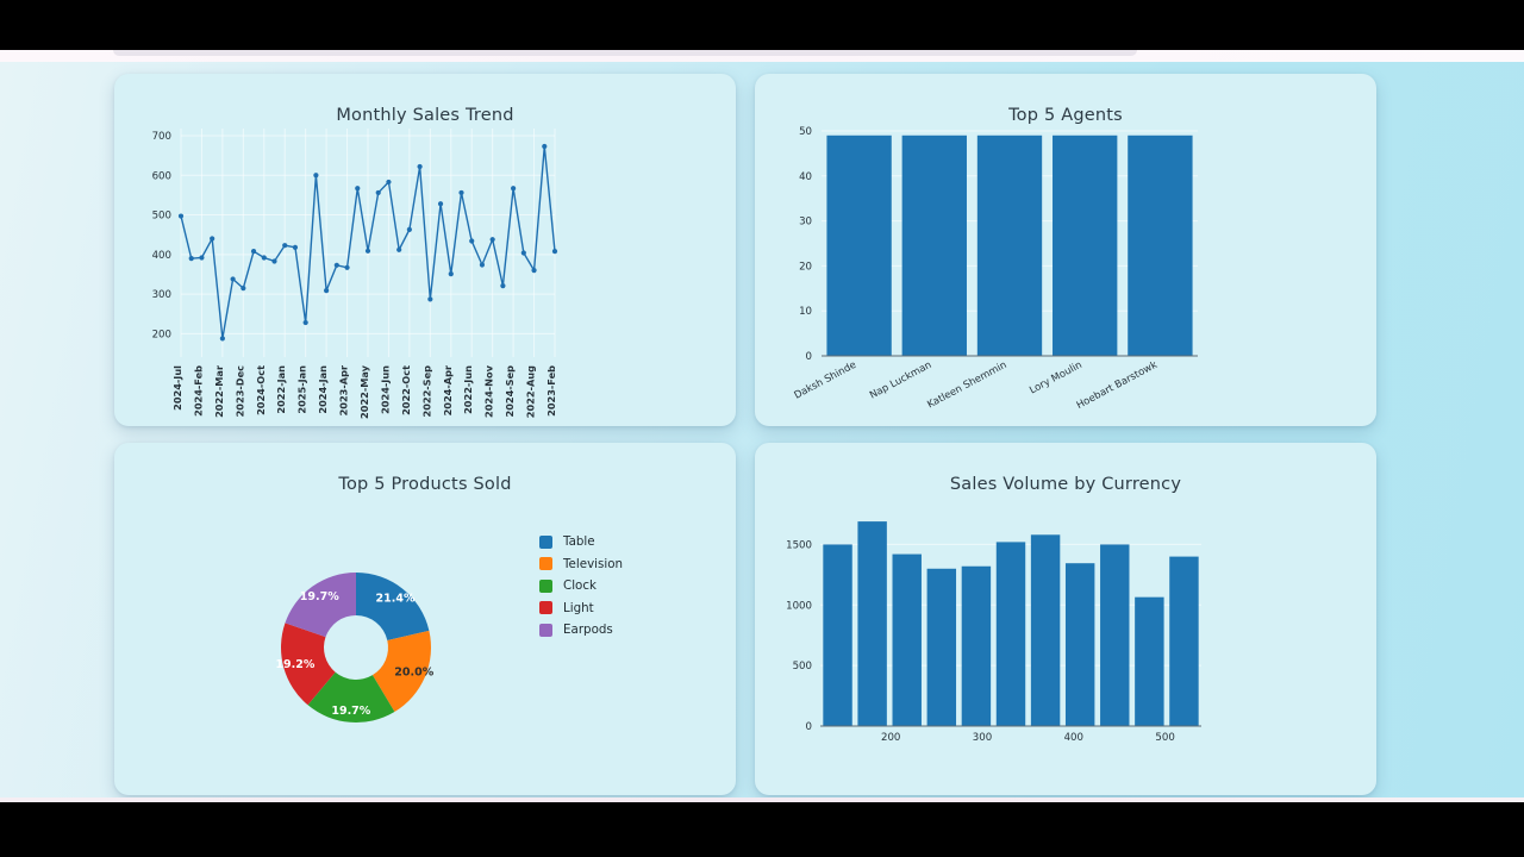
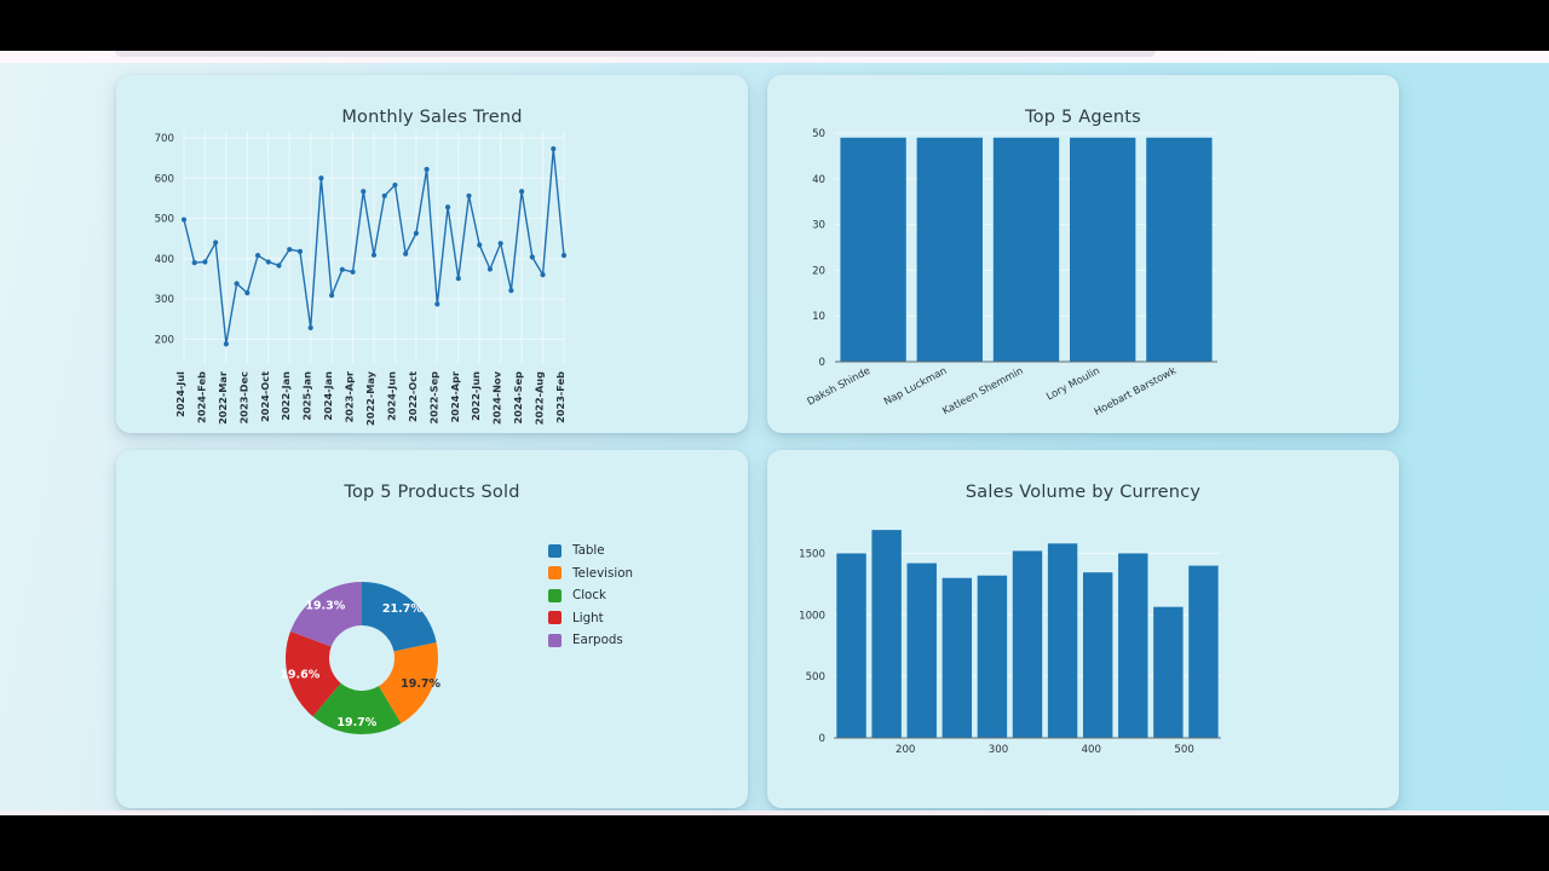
Top 5 Products Sold/Table: 21.4% -> 21.7%
Top 5 Products Sold/Television: 20.0% -> 19.7%
Top 5 Products Sold/Light: 19.2% -> 19.6%
Top 5 Products Sold/Earpods: 19.7% -> 19.3%
